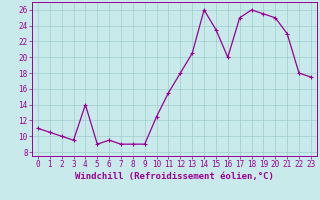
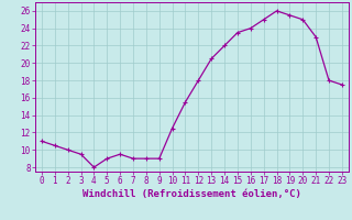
4: 14.0 -> 8.0
14: 26.0 -> 22.0
16: 20.0 -> 24.0
